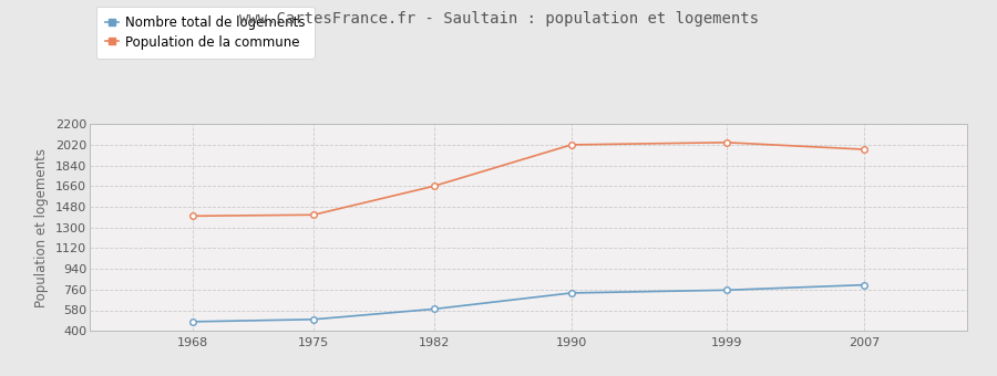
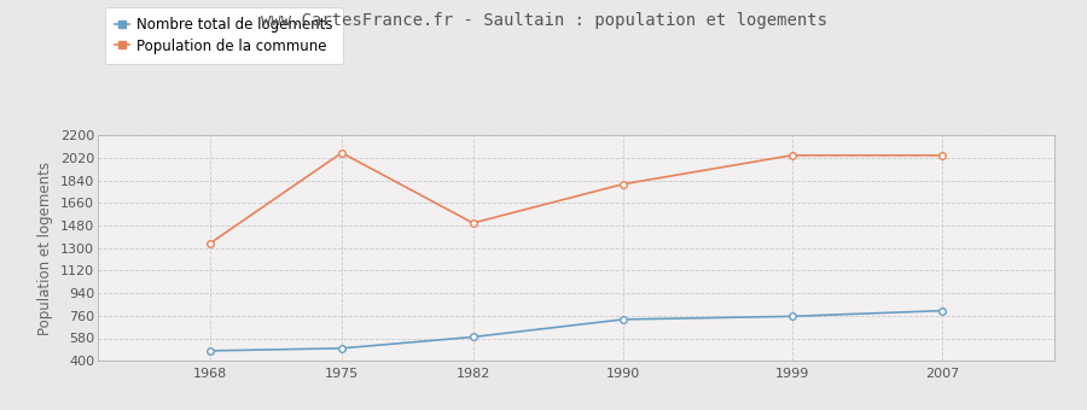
Population de la commune/1968: 1400 -> 1340
Population de la commune/1975: 1410 -> 2060
Population de la commune/1982: 1660 -> 1500
Population de la commune/1990: 2020 -> 1810
Population de la commune/2007: 1980 -> 2040
